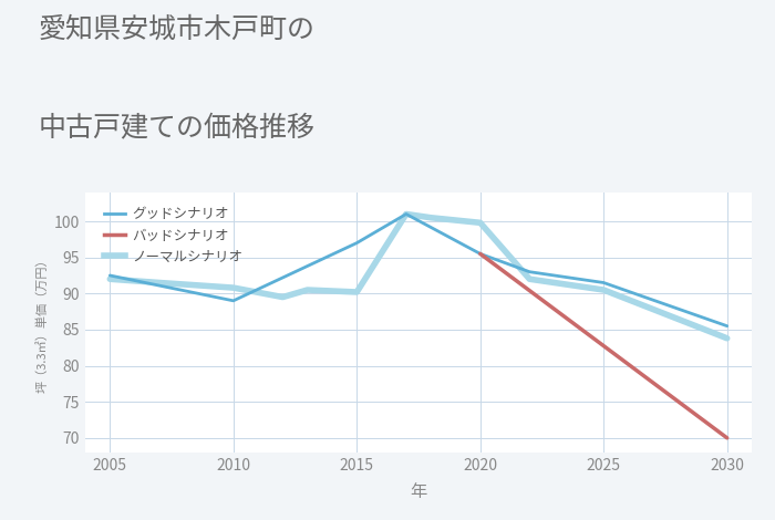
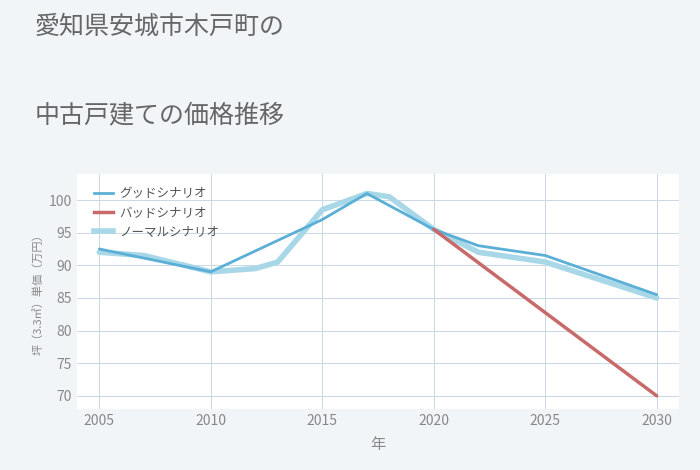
ノーマルシナリオ/2010: 90.8 -> 89.0
ノーマルシナリオ/2015: 90.2 -> 98.5
ノーマルシナリオ/2020: 99.8 -> 95.5
ノーマルシナリオ/2030: 83.8 -> 85.0
